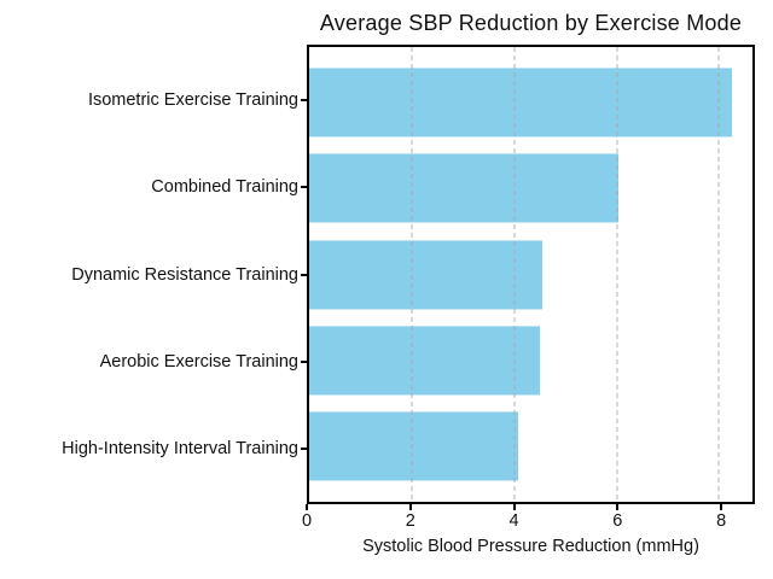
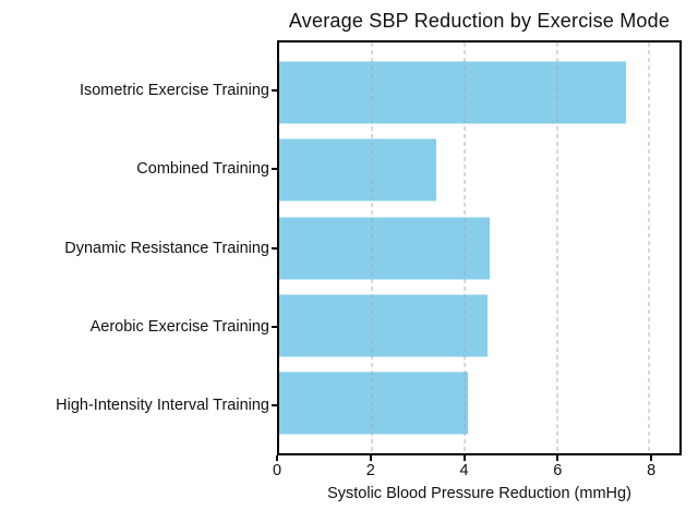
Isometric Exercise Training: 8.2 -> 7.5
Combined Training: 6.0 -> 3.4
